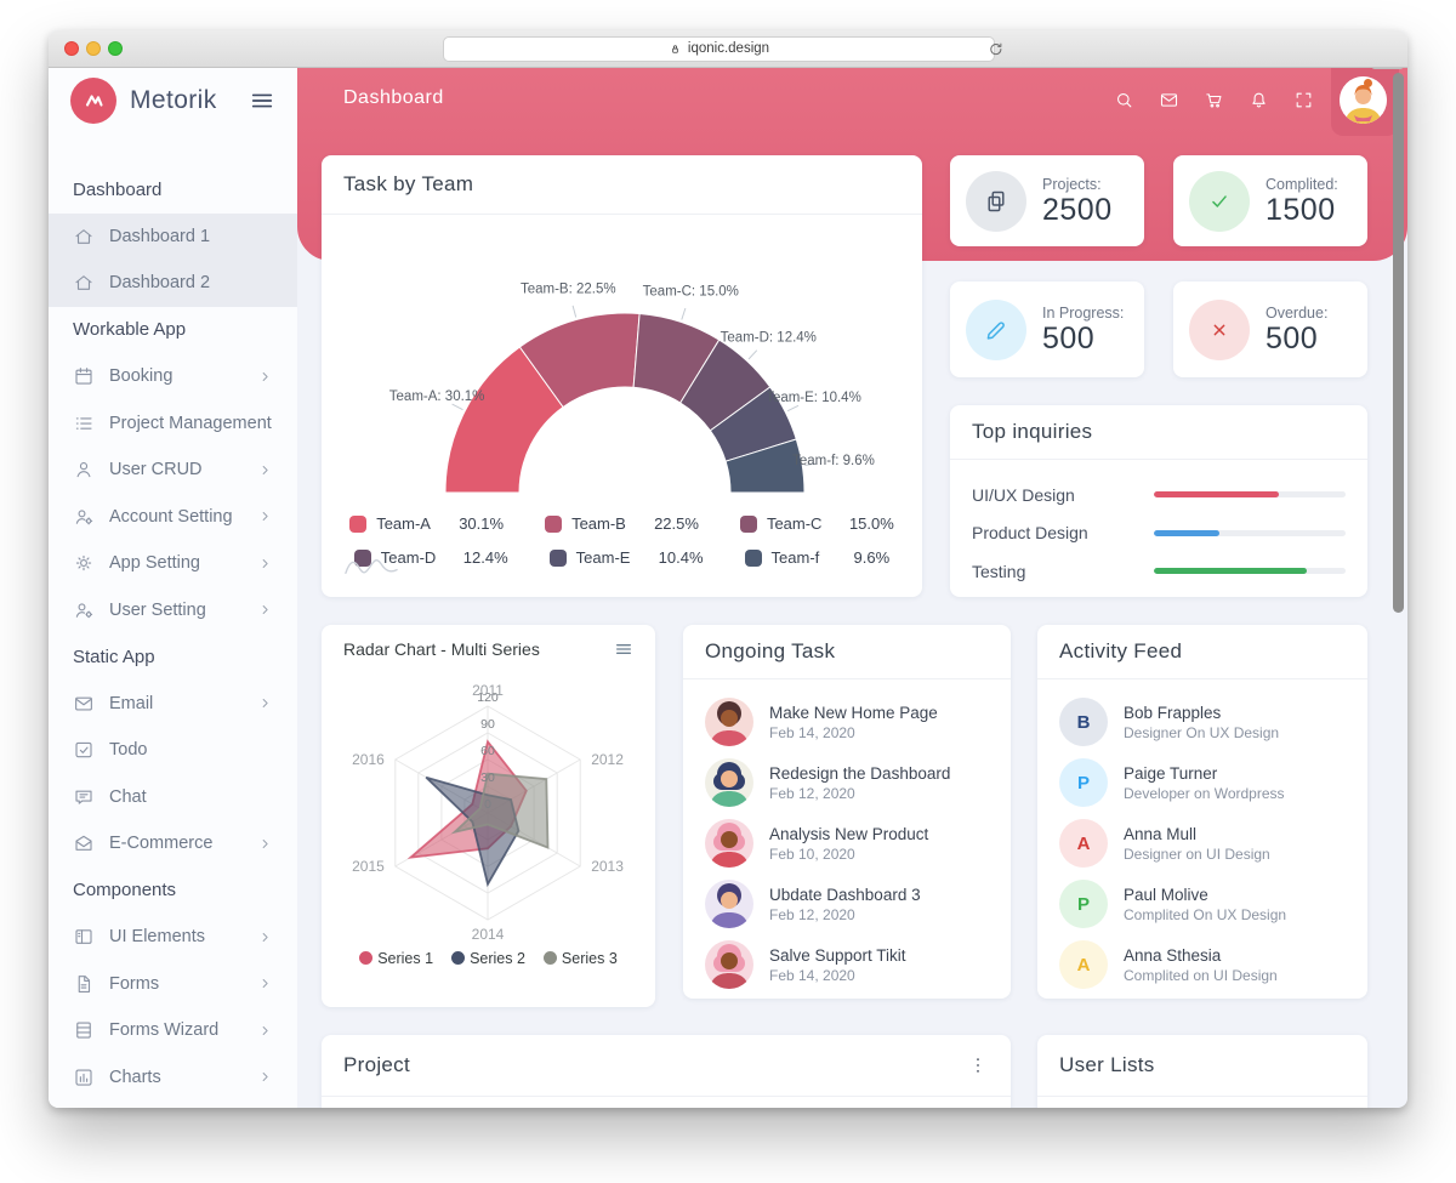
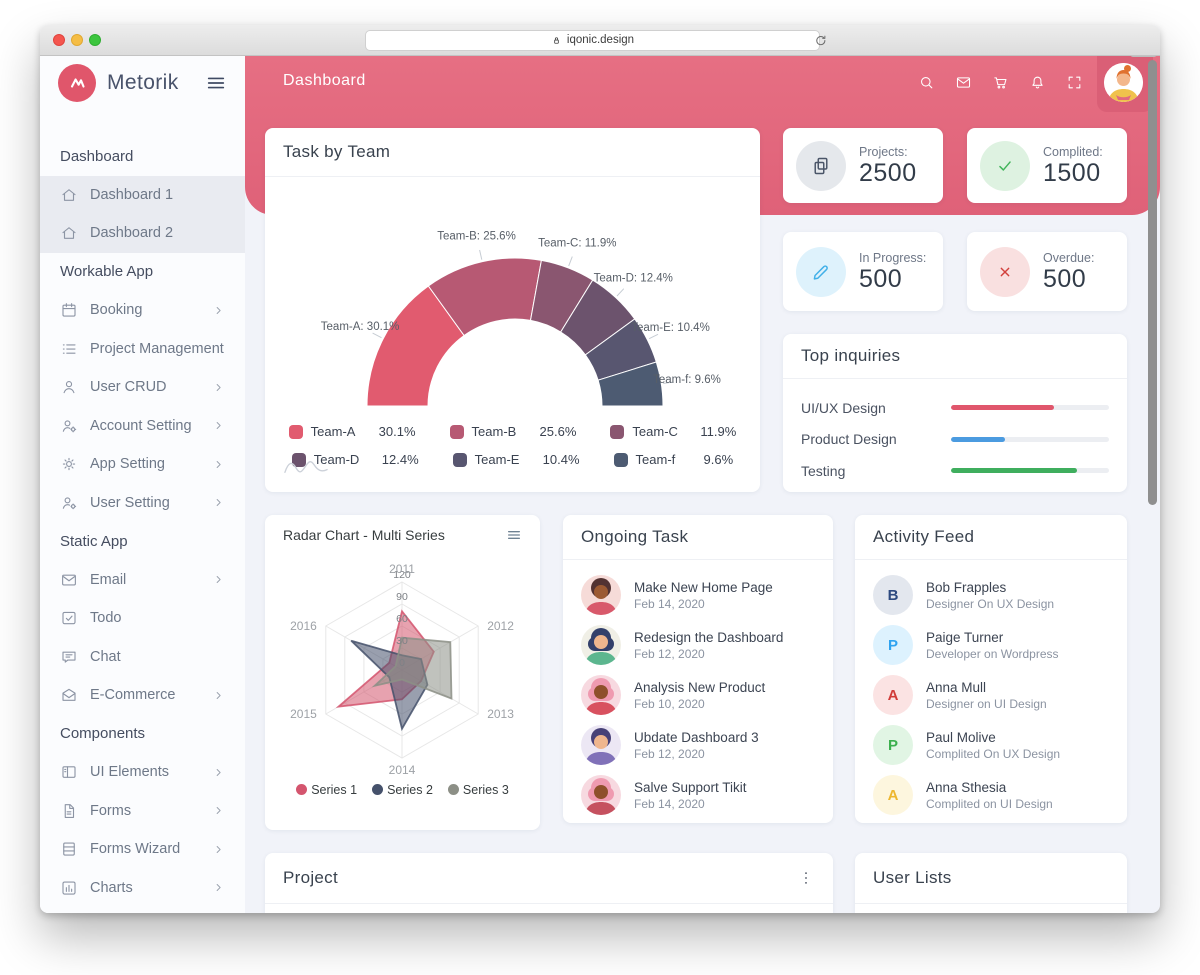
Task by Team/Team-B: 22.5% -> 25.6%
Task by Team/Team-C: 15.0% -> 11.9%
